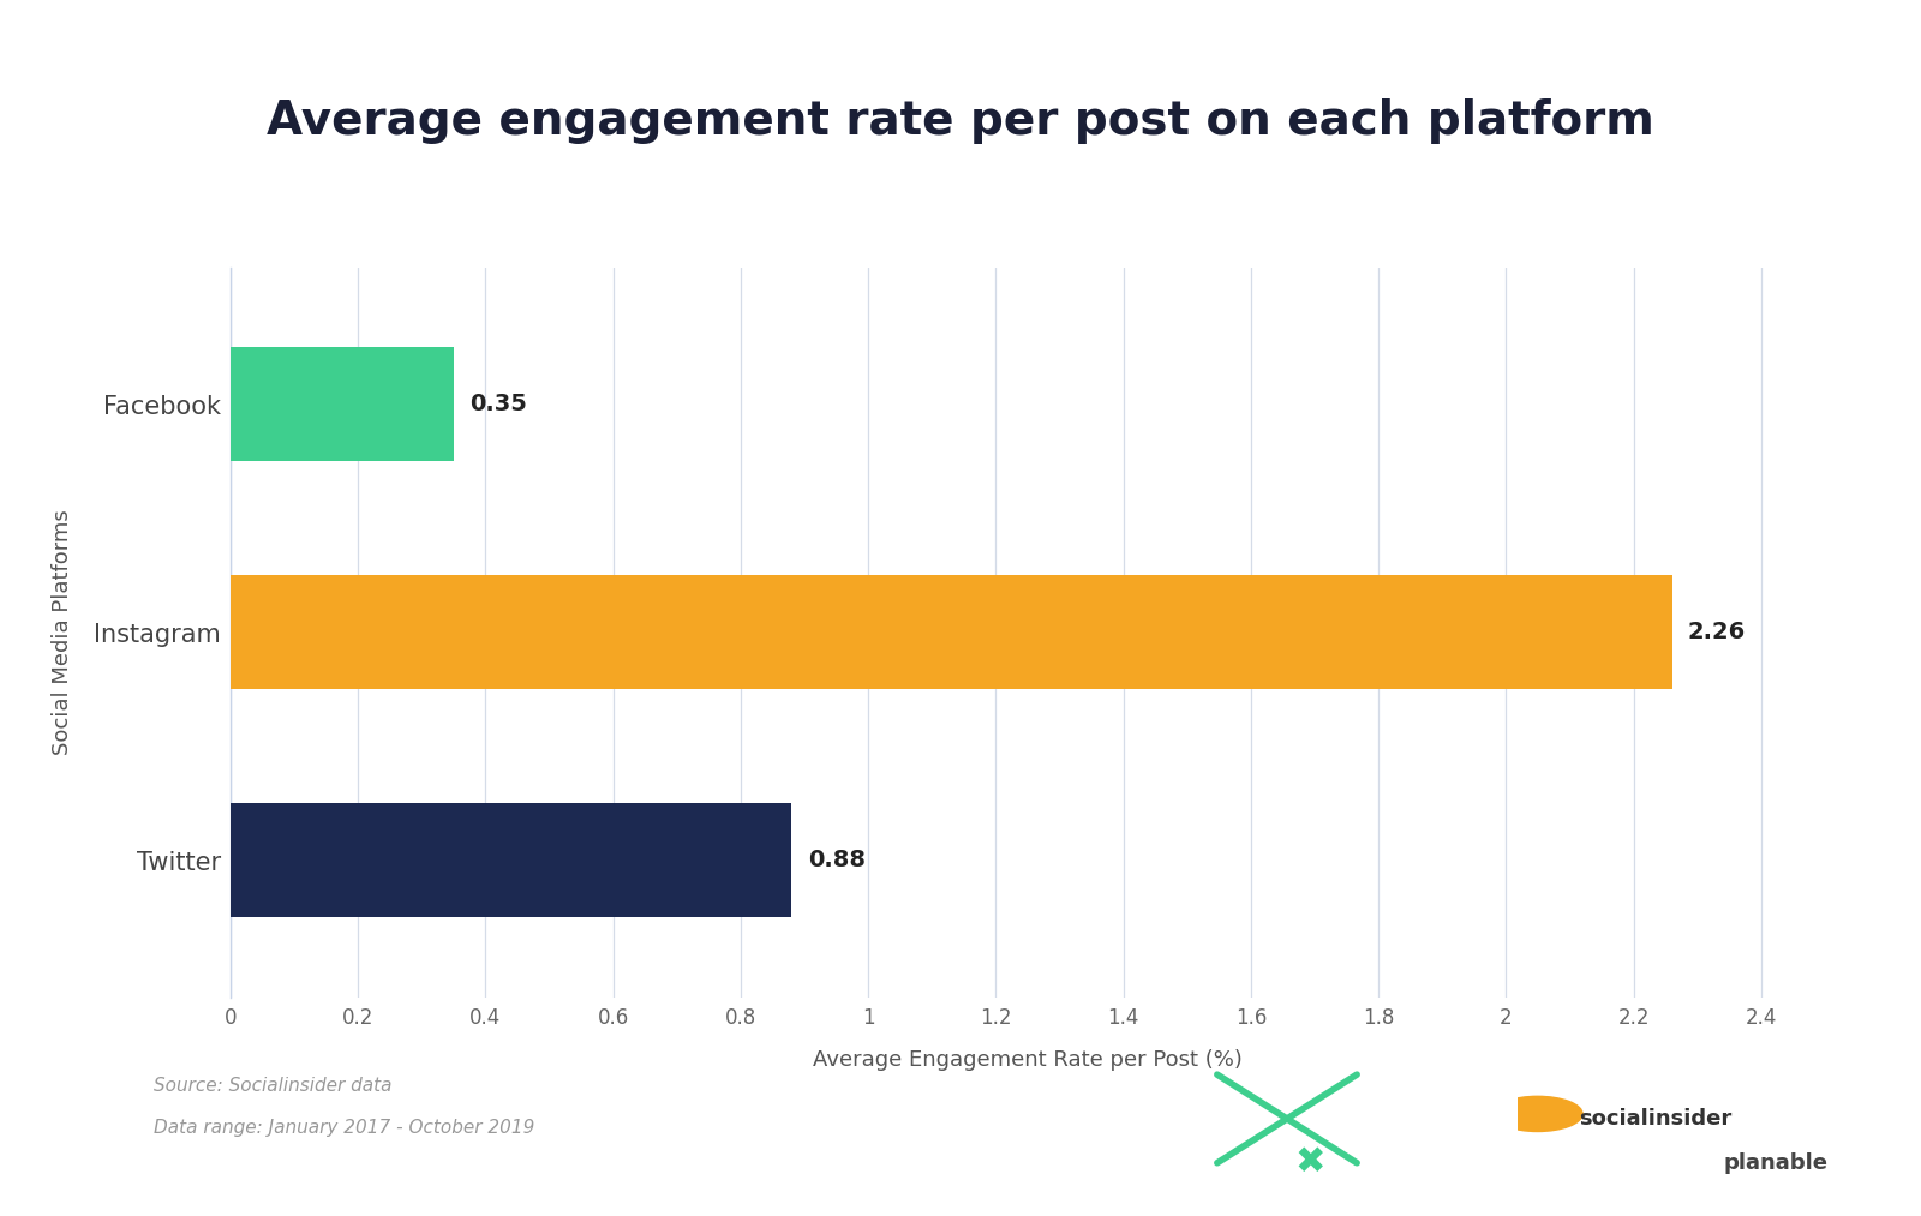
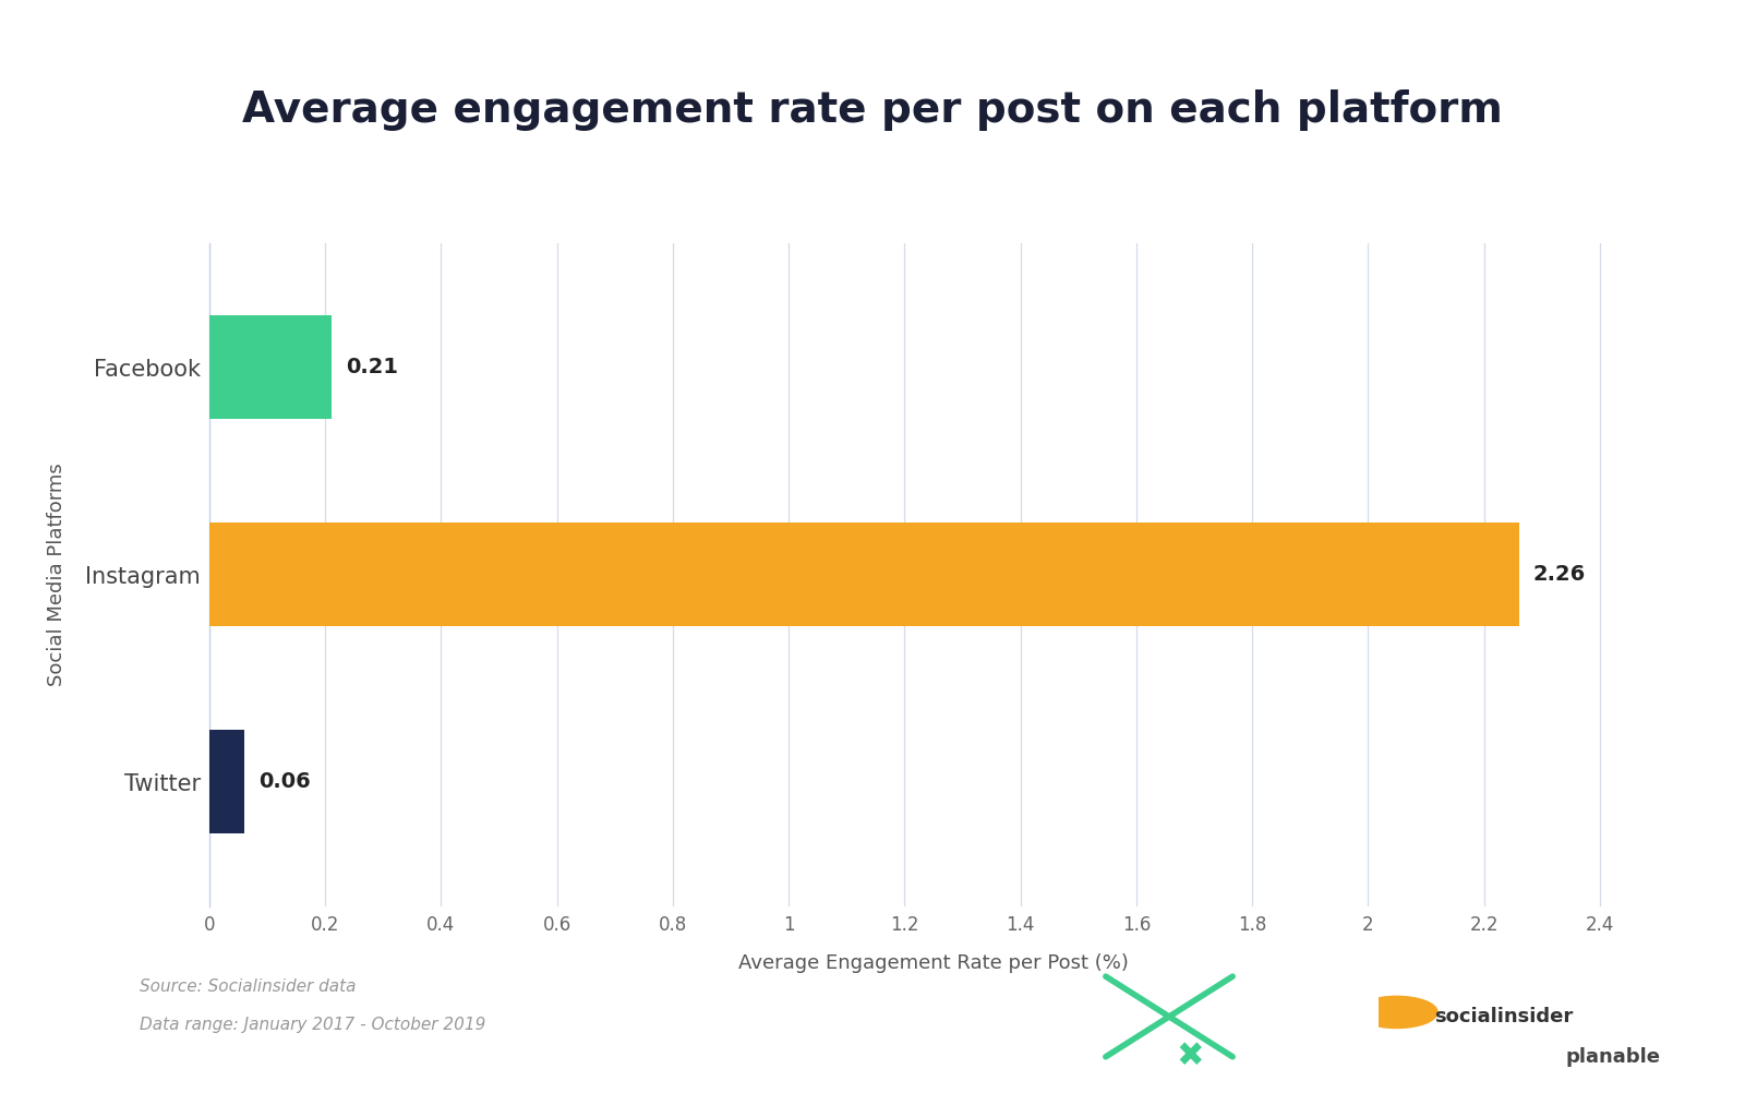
Facebook: 0.35 -> 0.21
Twitter: 0.88 -> 0.06
